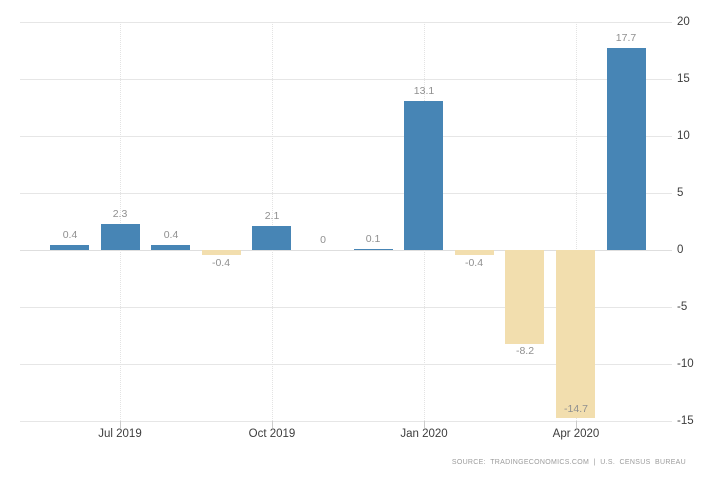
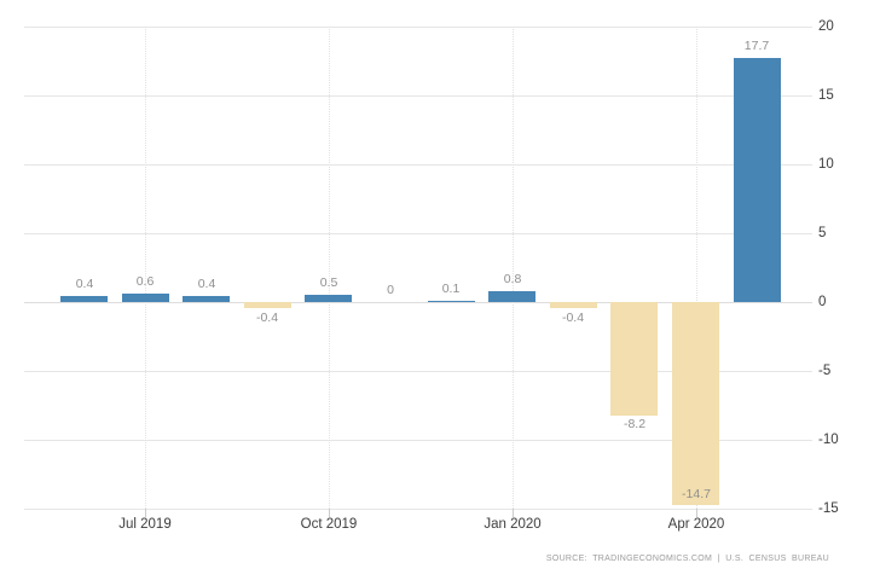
Jul 2019: 2.3 -> 0.6
Oct 2019: 2.1 -> 0.5
Jan 2020: 13.1 -> 0.8
